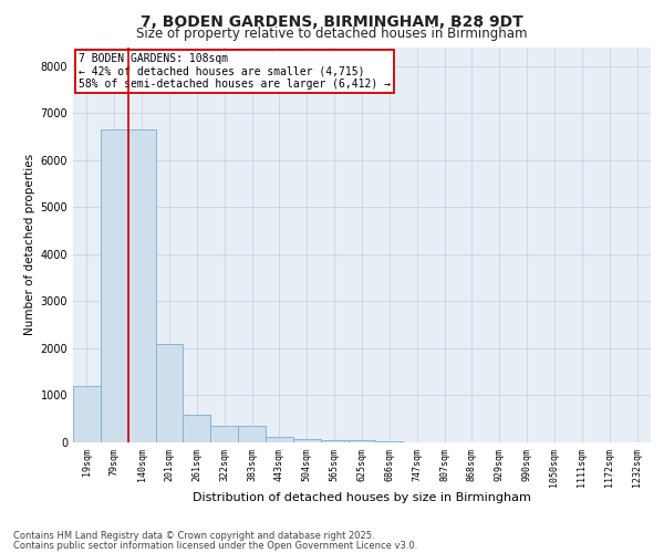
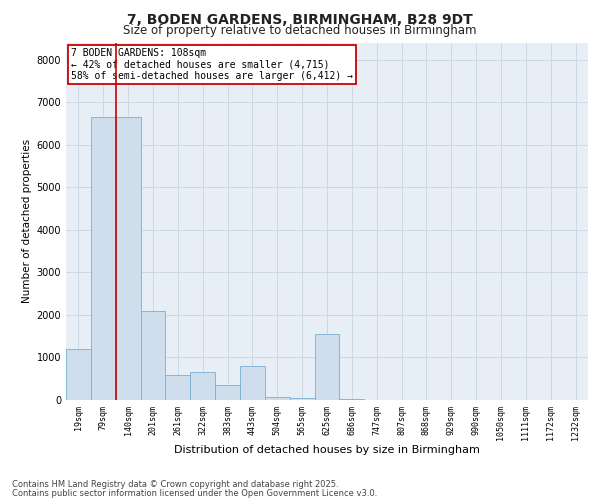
322sqm: 350 -> 650
443sqm: 120 -> 800
625sqm: 40 -> 1550
